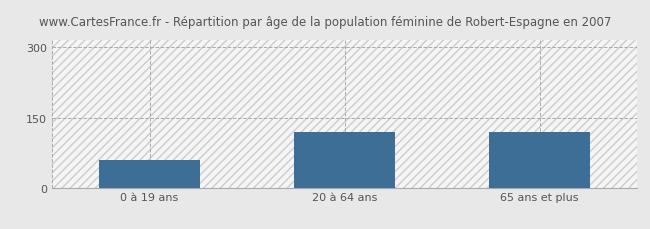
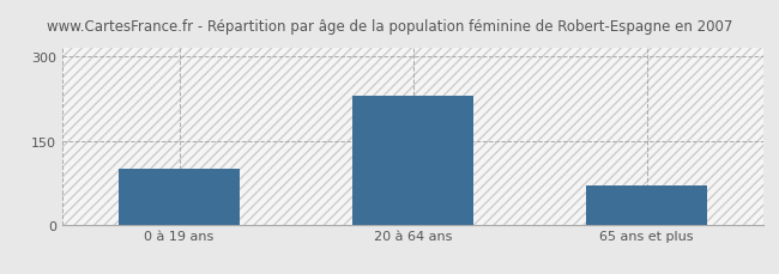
0 à 19 ans: 60 -> 100
20 à 64 ans: 120 -> 230
65 ans et plus: 120 -> 70
